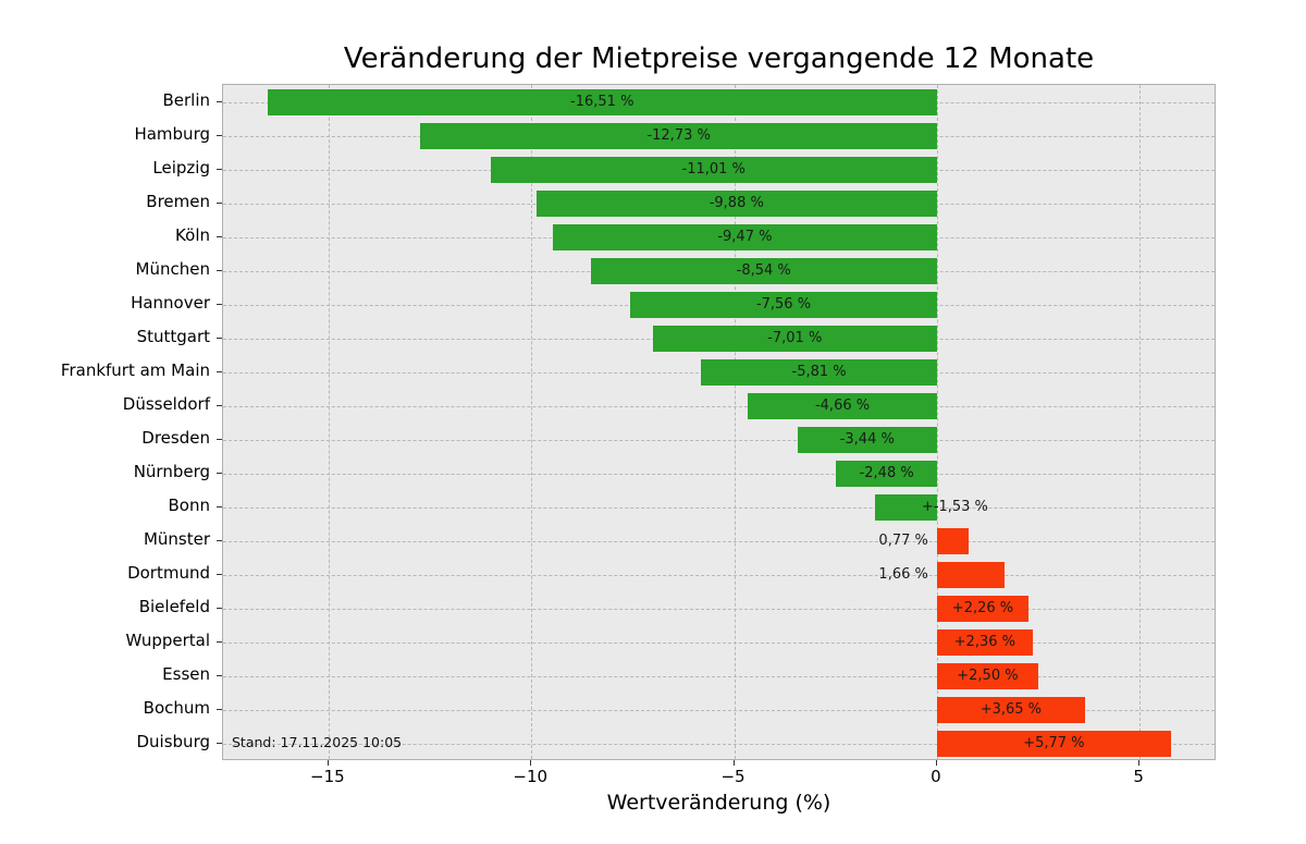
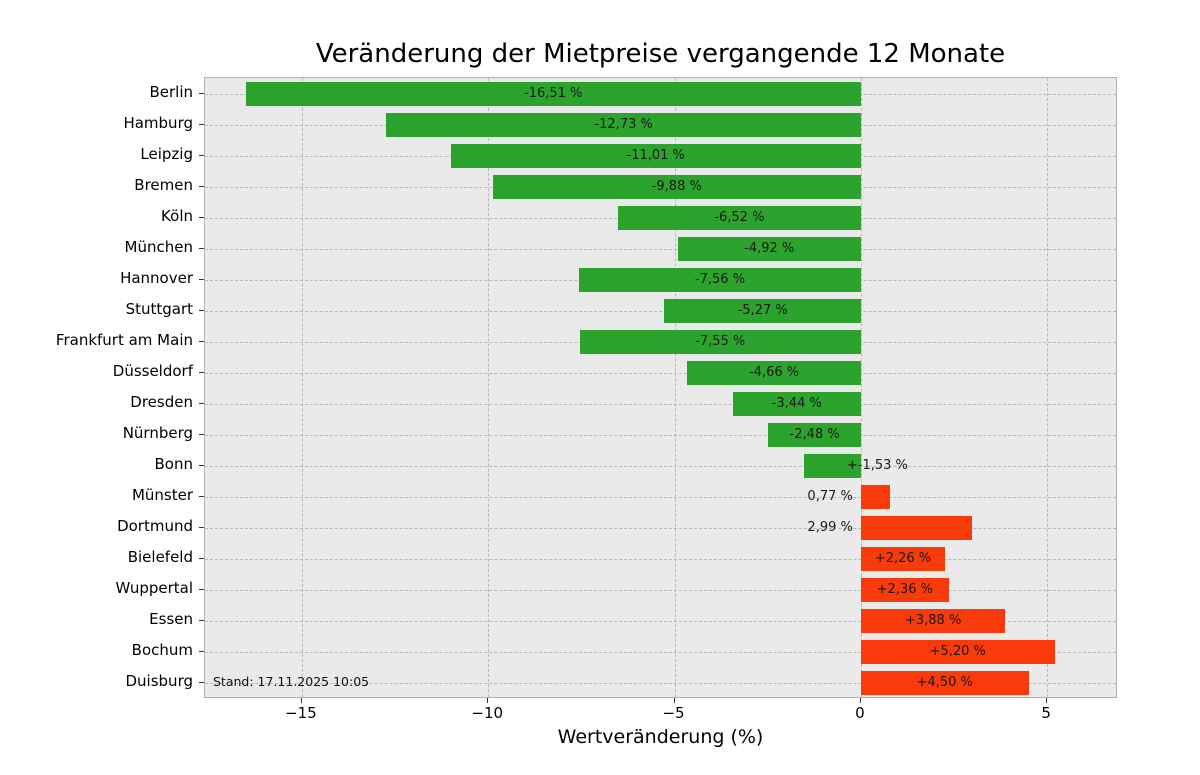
Köln: -9,47 -> -6,52
München: -8,54 -> -4,92
Stuttgart: -7,01 -> -5,27
Frankfurt am Main: -5,81 -> -7,55
Dortmund: 1,66 -> 2,99
Essen: +2,50 -> +3,88
Bochum: +3,65 -> +5,20
Duisburg: +5,77 -> +4,50
